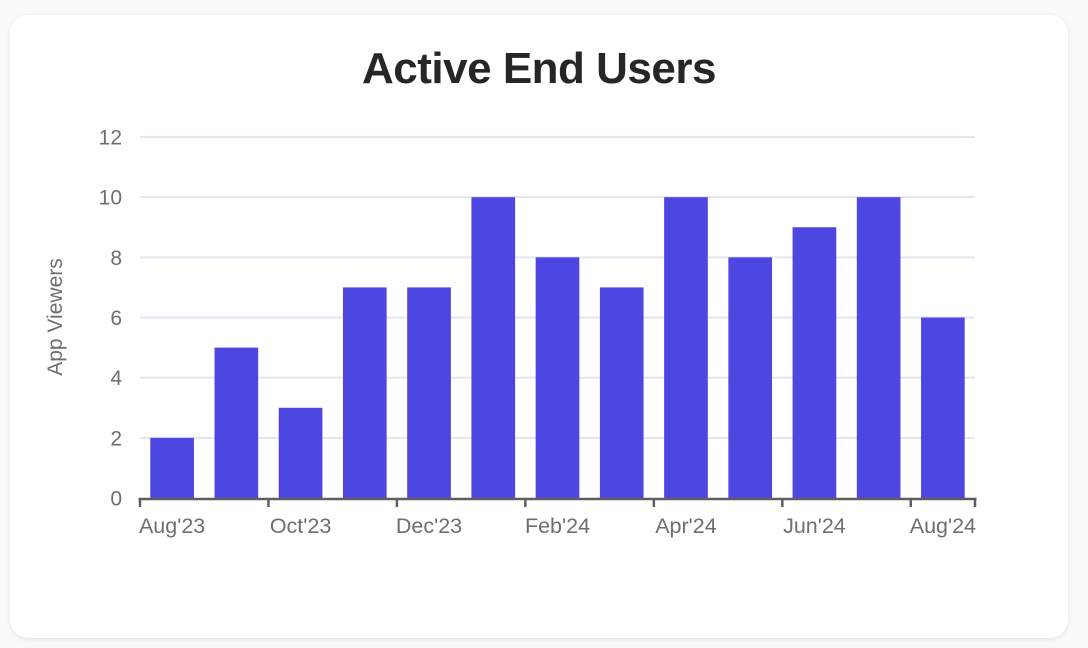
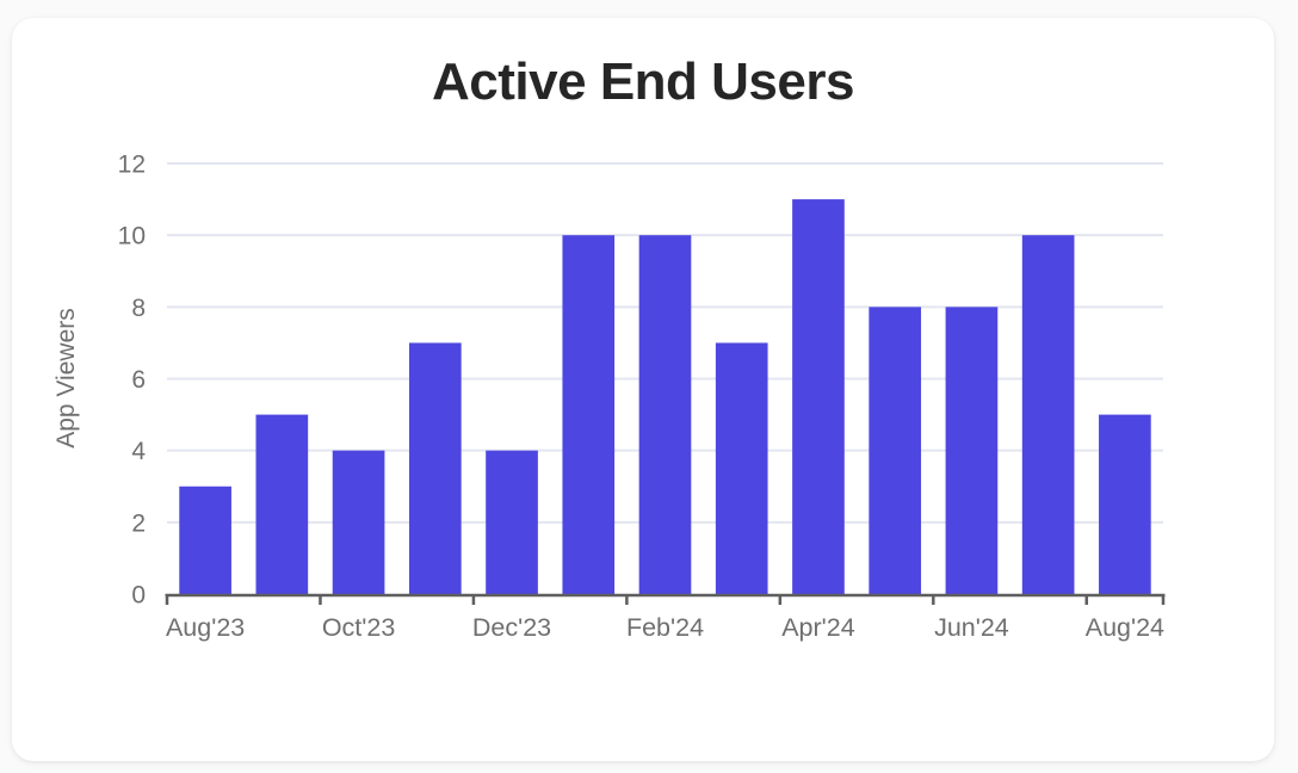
Aug'23: 2 -> 3
Oct'23: 3 -> 4
Dec'23: 7 -> 4
Feb'24: 8 -> 10
Apr'24: 10 -> 11
Jun'24: 9 -> 8
Aug'24: 6 -> 5
